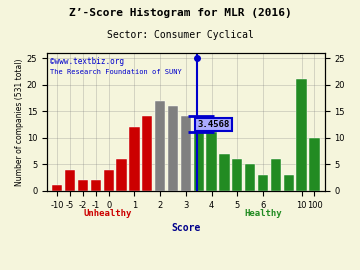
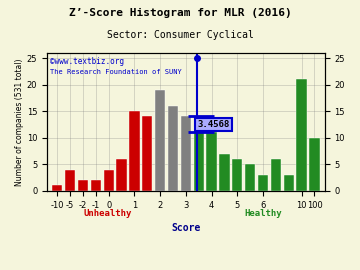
1: 12 -> 15
2: 17 -> 19
